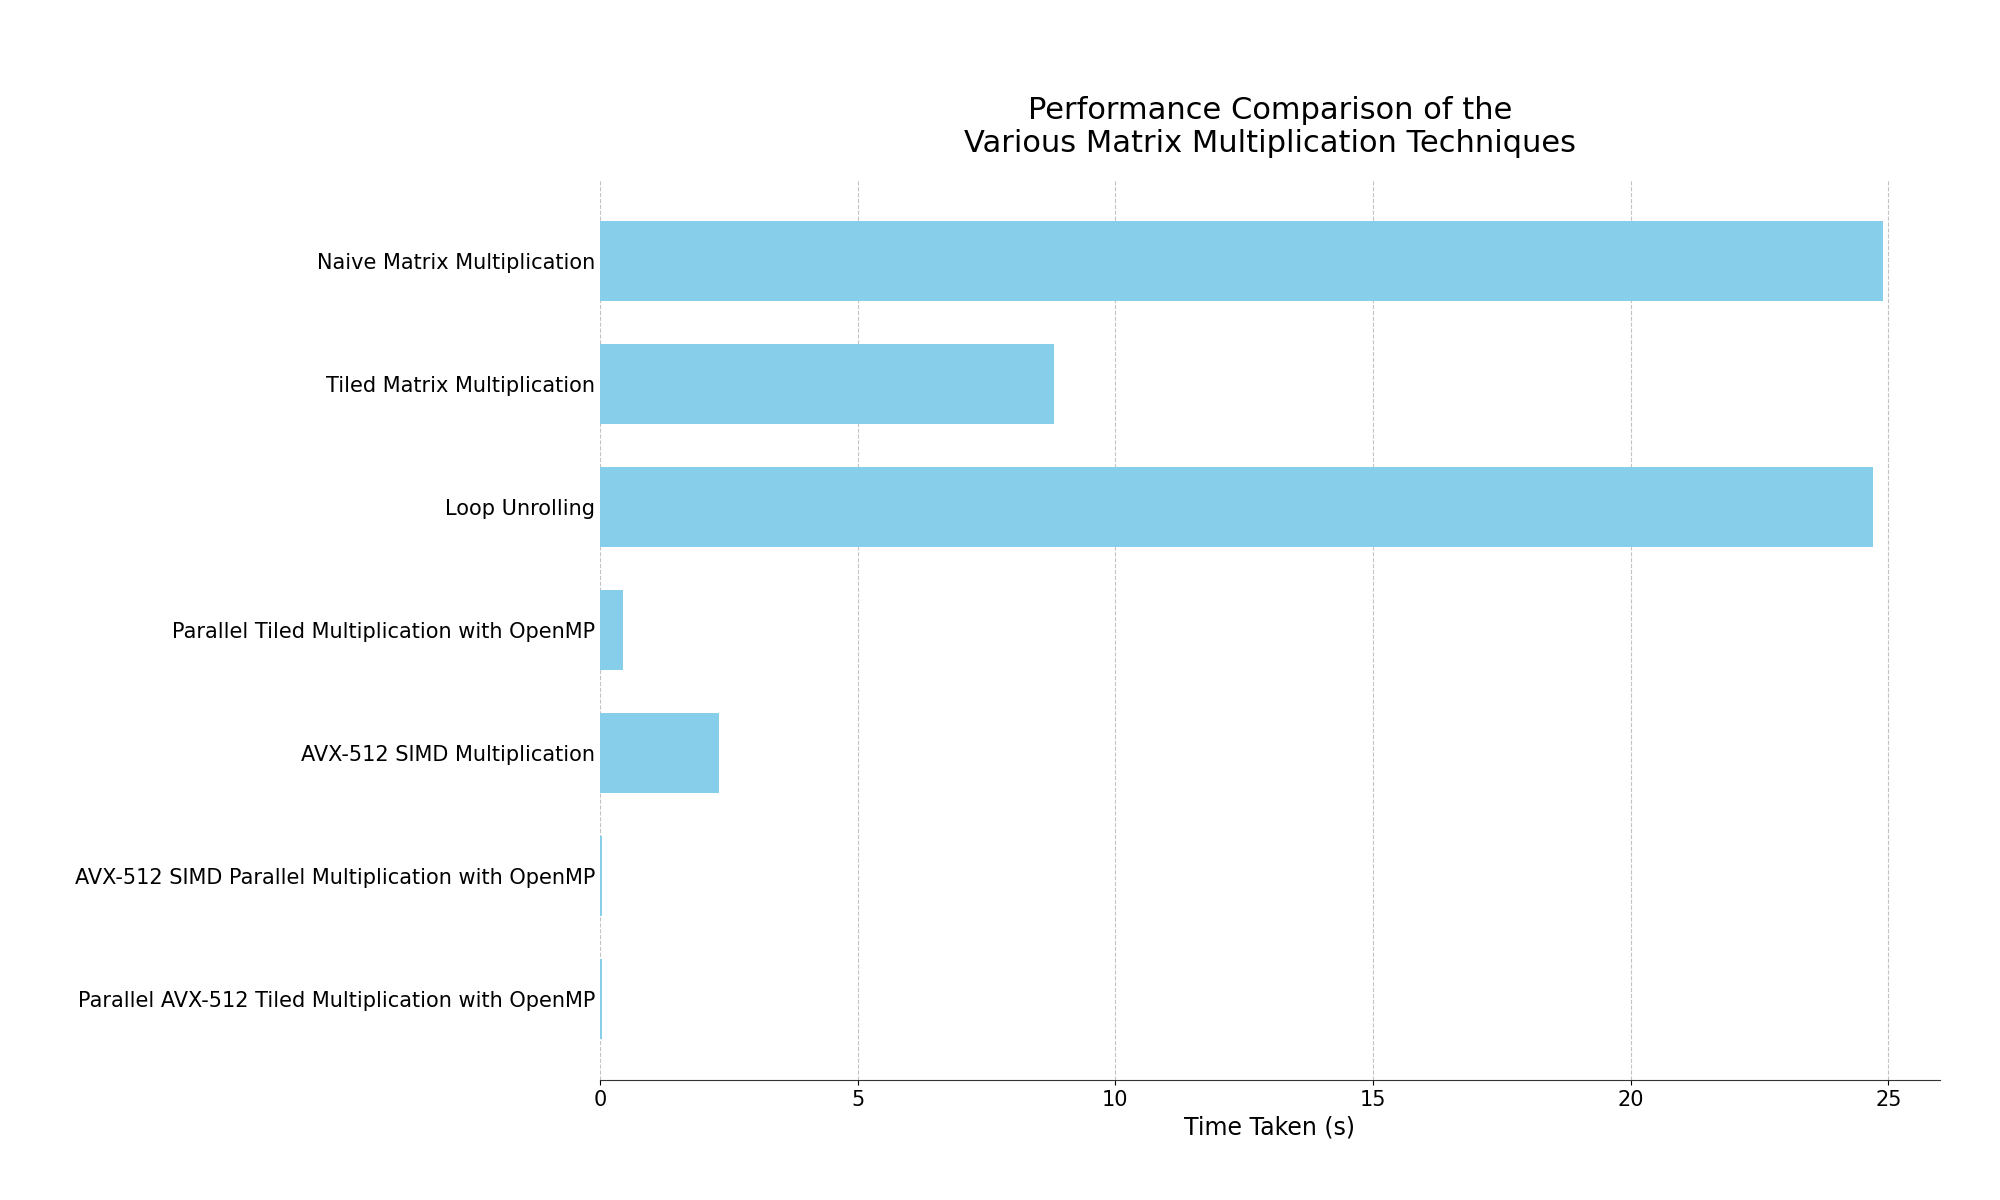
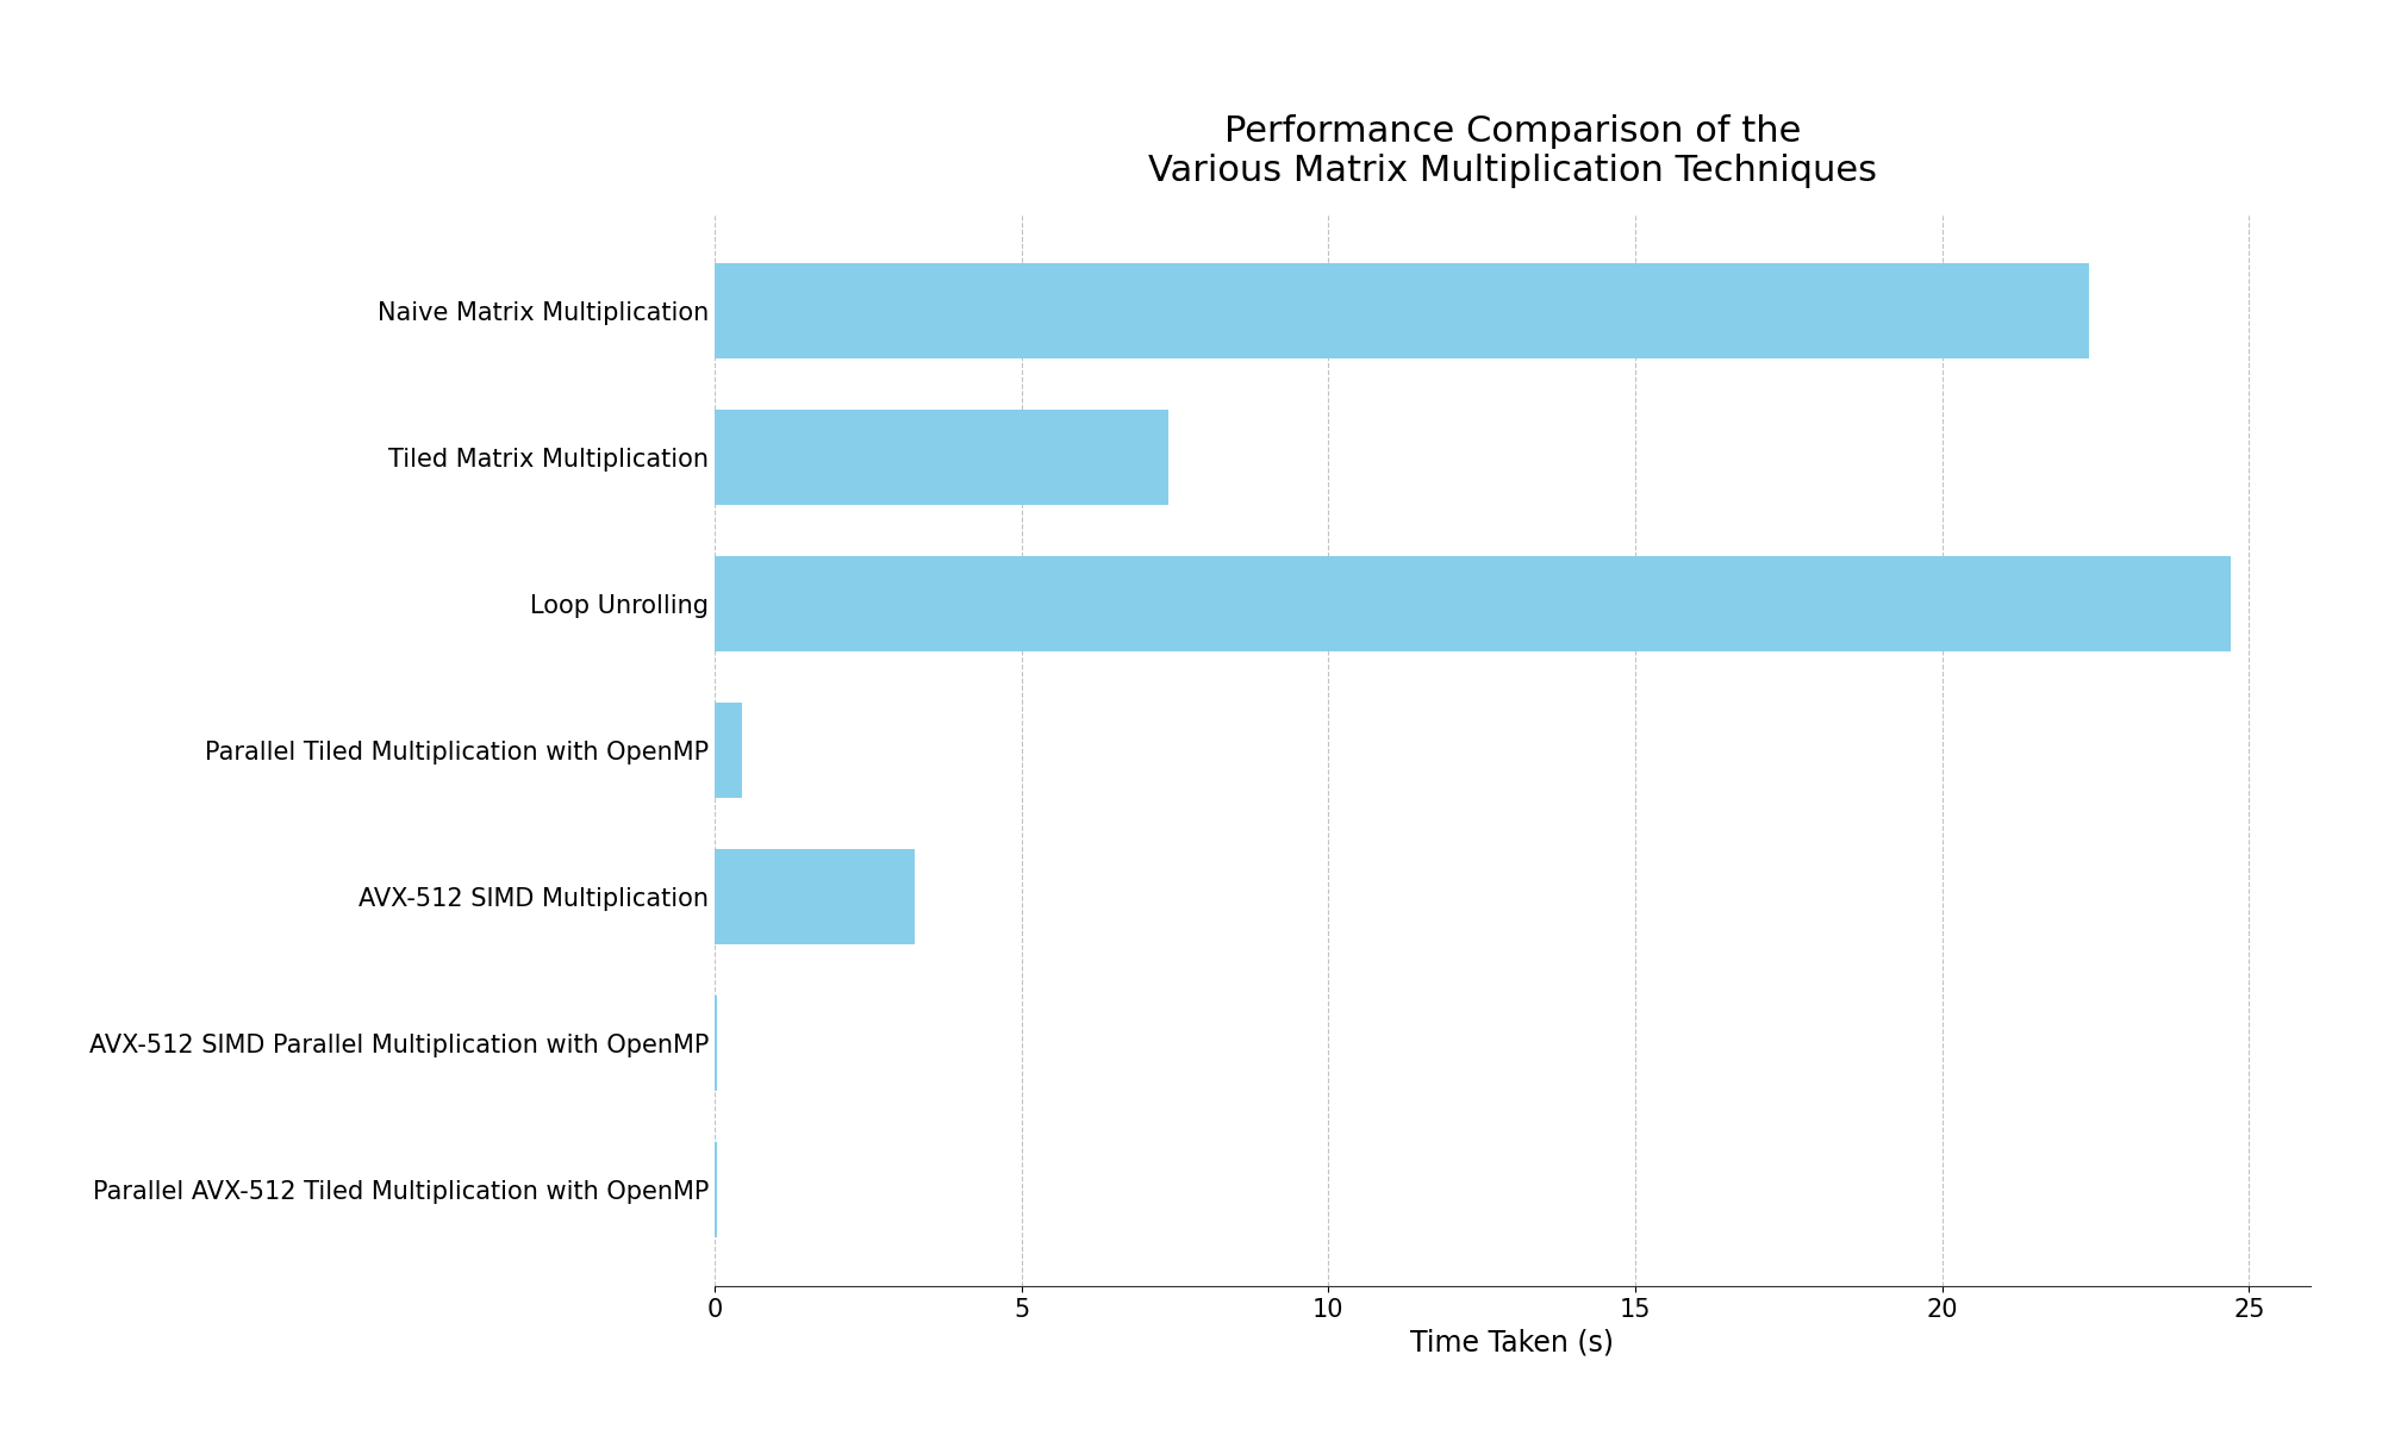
Naive Matrix Multiplication: 24.90 -> 22.40
Tiled Matrix Multiplication: 8.80 -> 7.40
AVX-512 SIMD Multiplication: 2.30 -> 3.26
